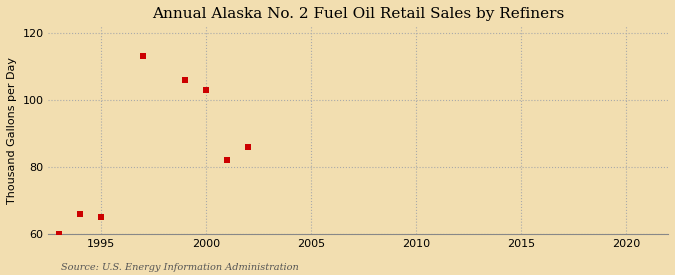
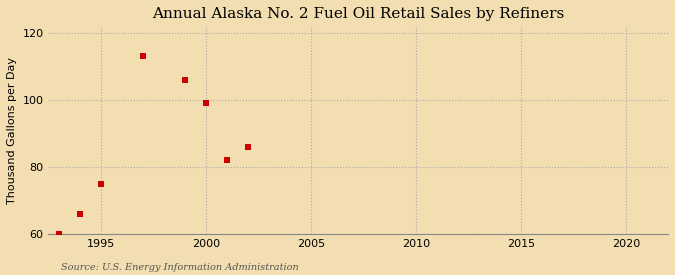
1995: 65 -> 75
2000: 103 -> 99
